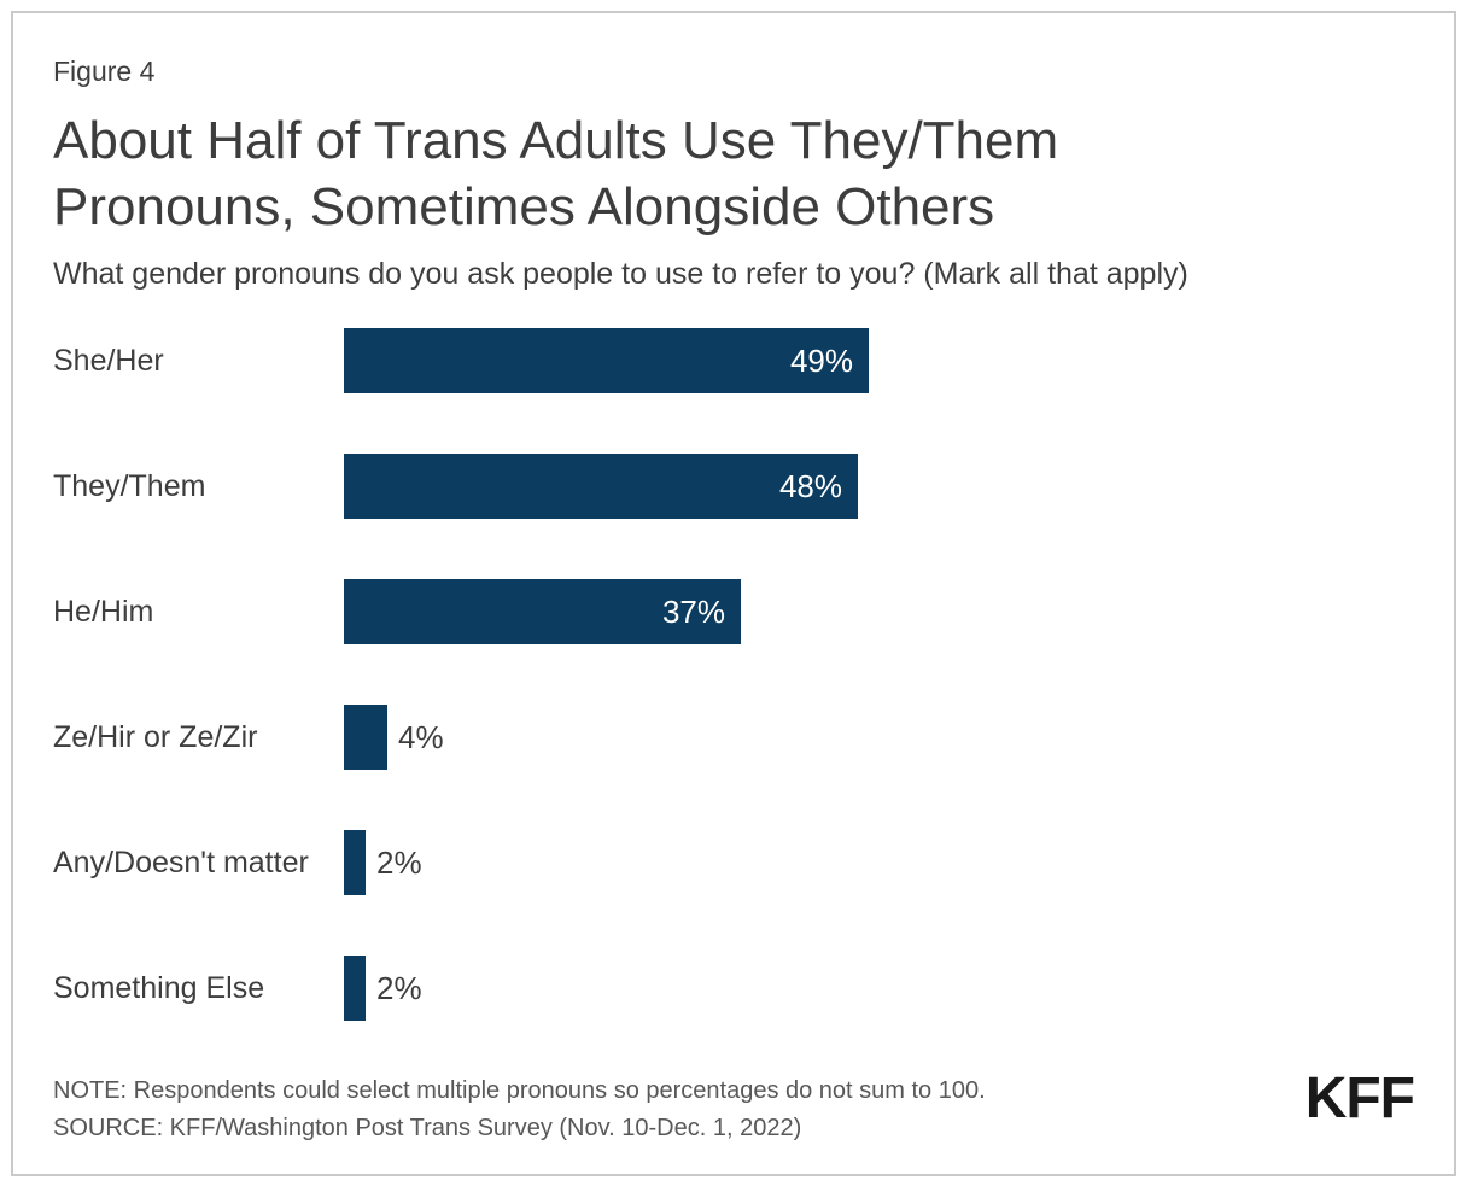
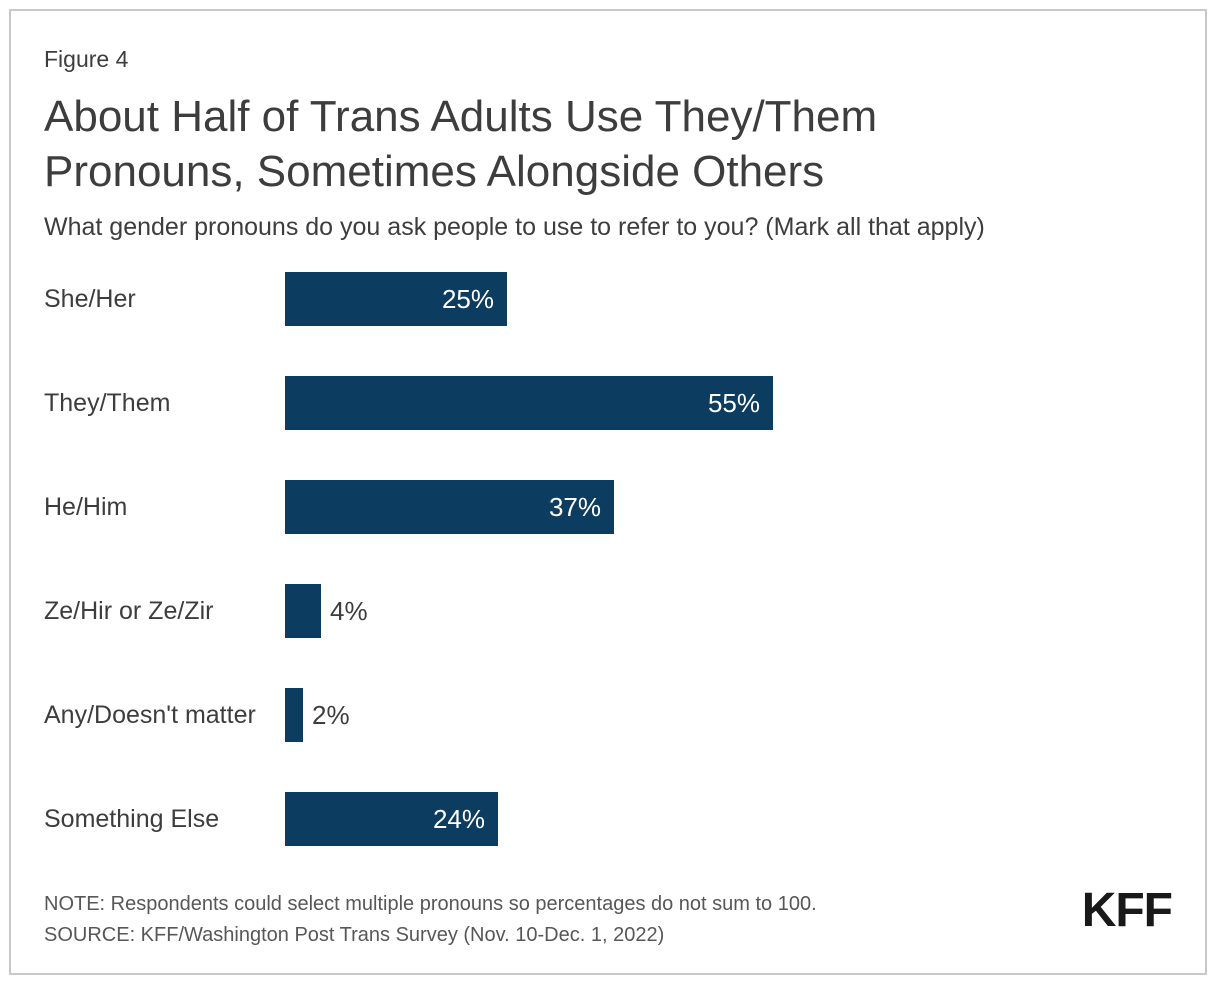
She/Her: 49% -> 25%
They/Them: 48% -> 55%
Something Else: 2% -> 24%
